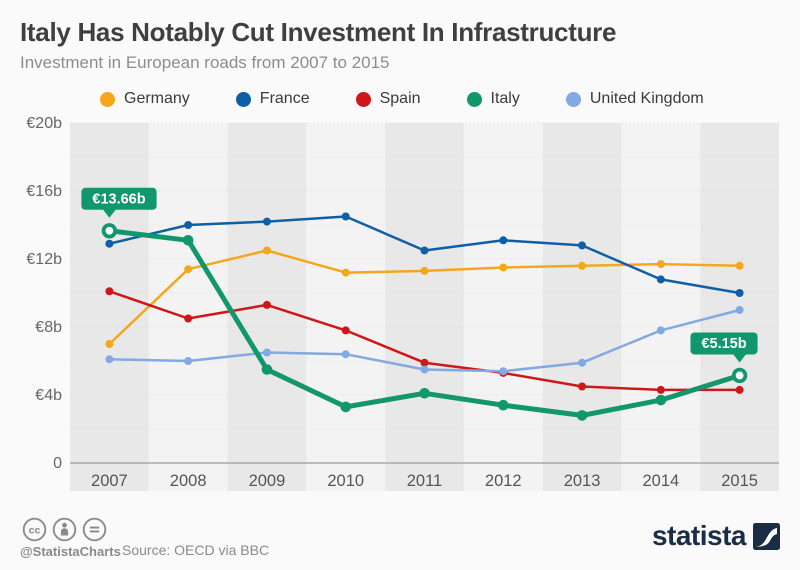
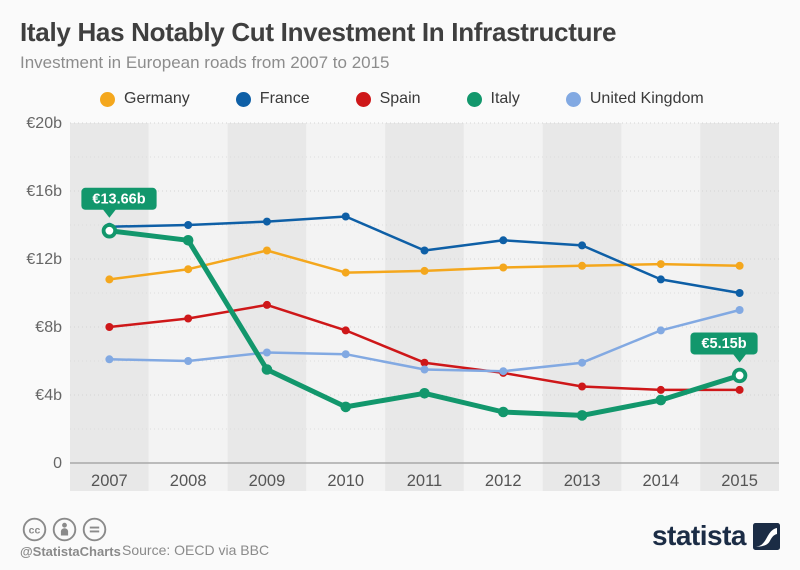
Germany/2007: €7.0b -> €10.8b
France/2007: €12.9b -> €13.9b
Spain/2007: €10.1b -> €8.0b
Italy/2012: €3.4b -> €3.0b
